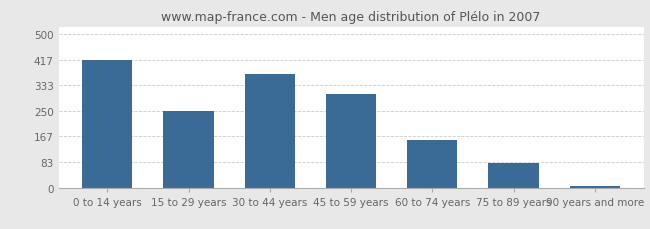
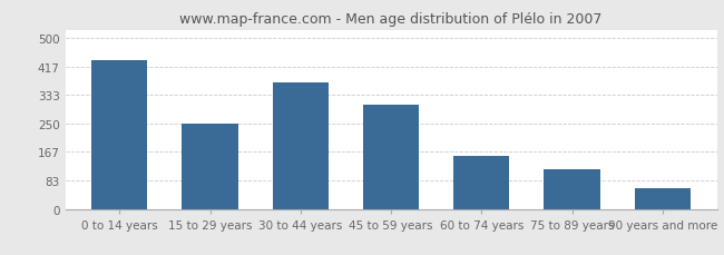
0 to 14 years: 417 -> 435
75 to 89 years: 80 -> 115
90 years and more: 5 -> 60
